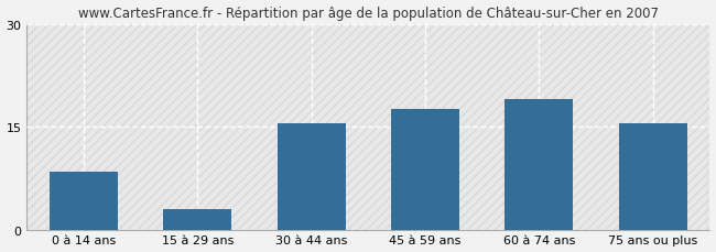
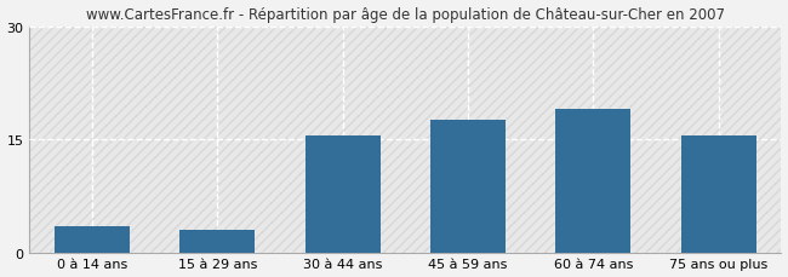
0 à 14 ans: 8.4 -> 3.5
